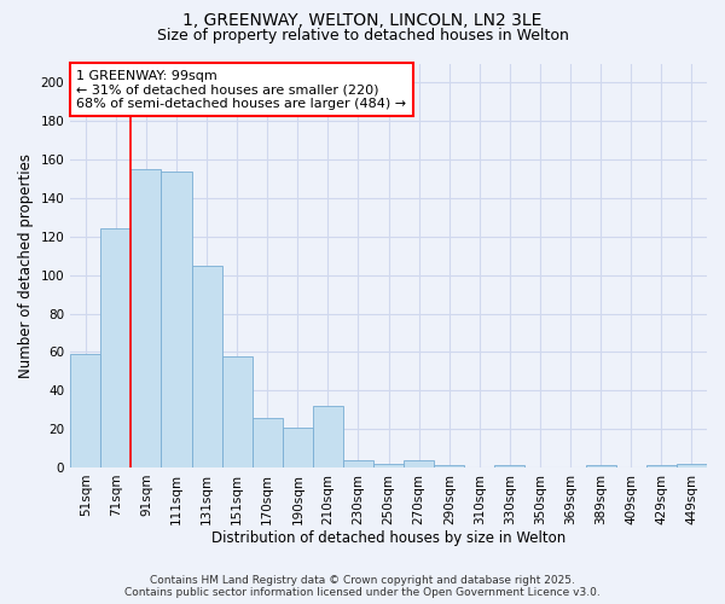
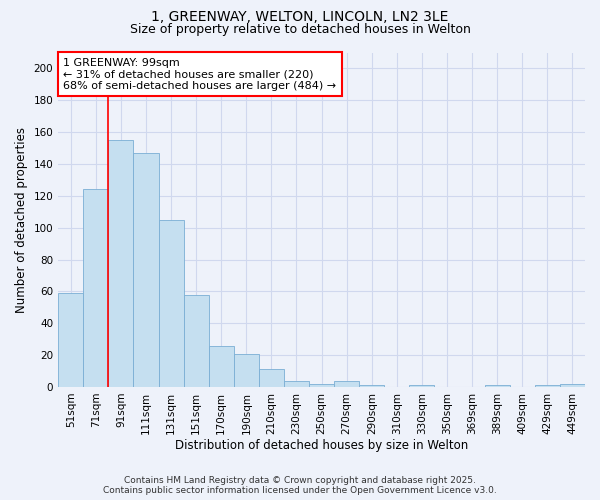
111sqm: 154 -> 147
210sqm: 32 -> 11
